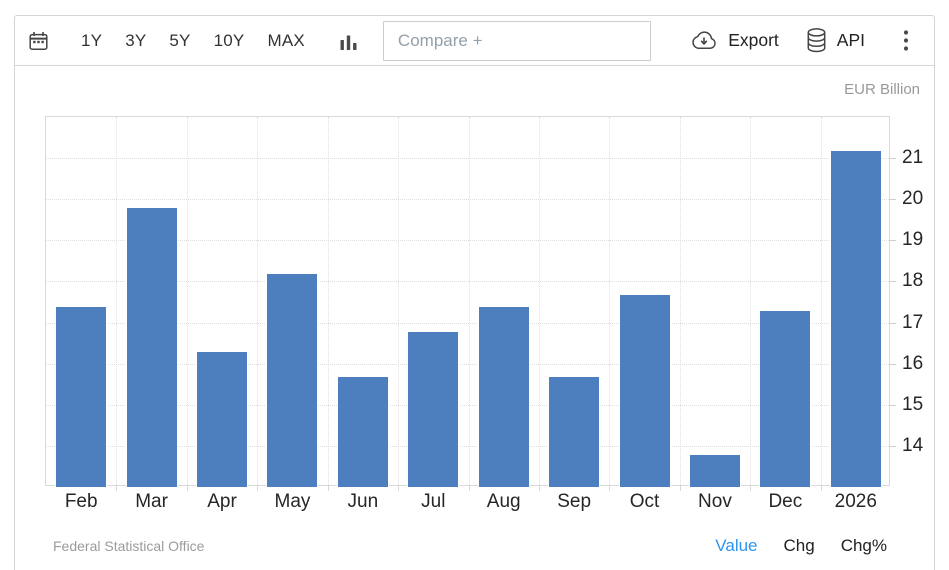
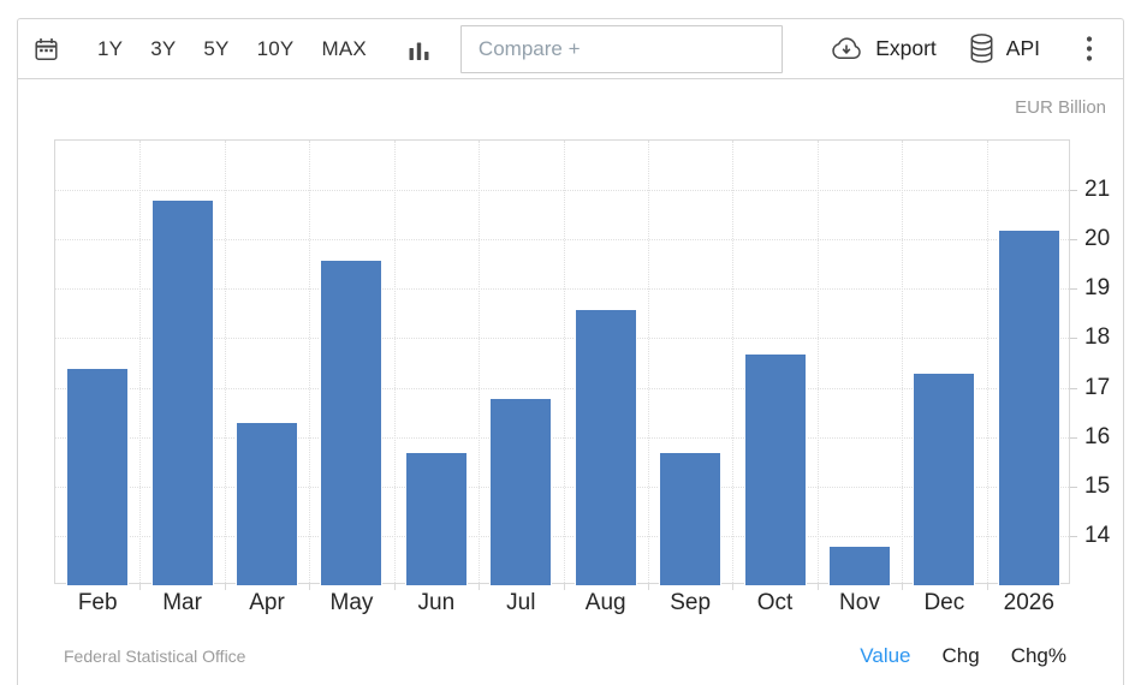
Mar: 19.8 -> 20.8
May: 18.2 -> 19.6
Aug: 17.4 -> 18.6
2026: 21.2 -> 20.2
